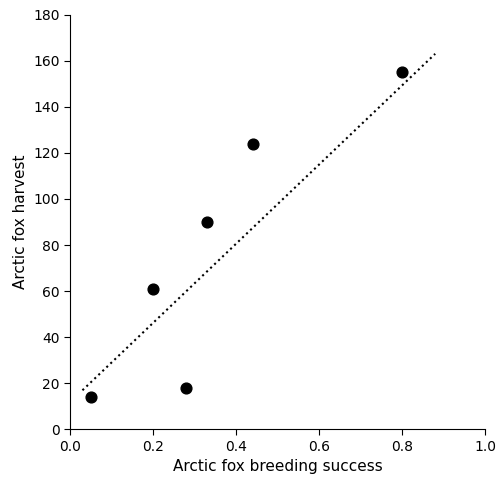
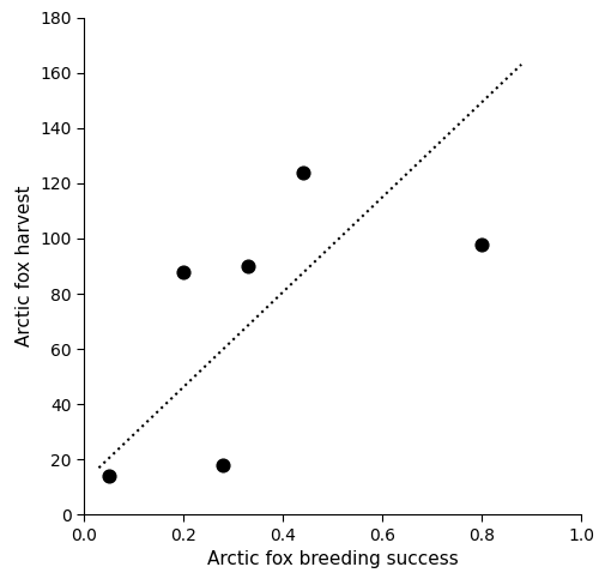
0.2: 61 -> 88
0.8: 155 -> 98
